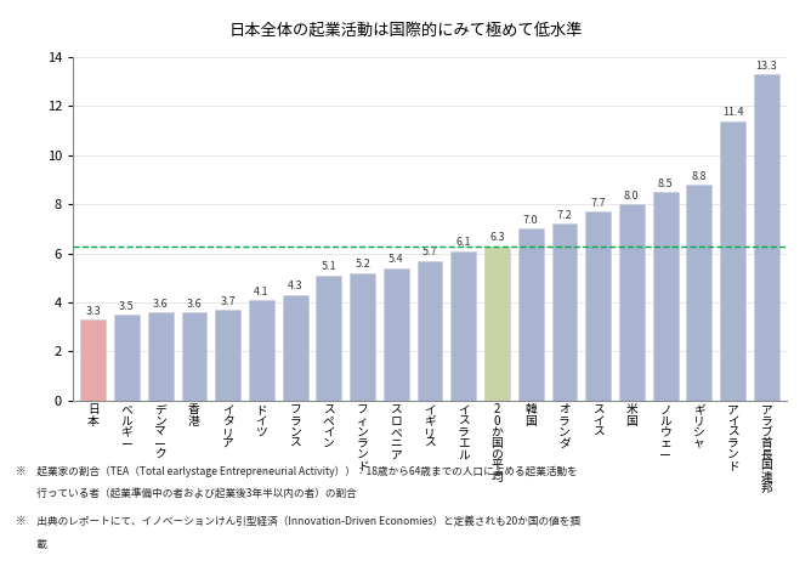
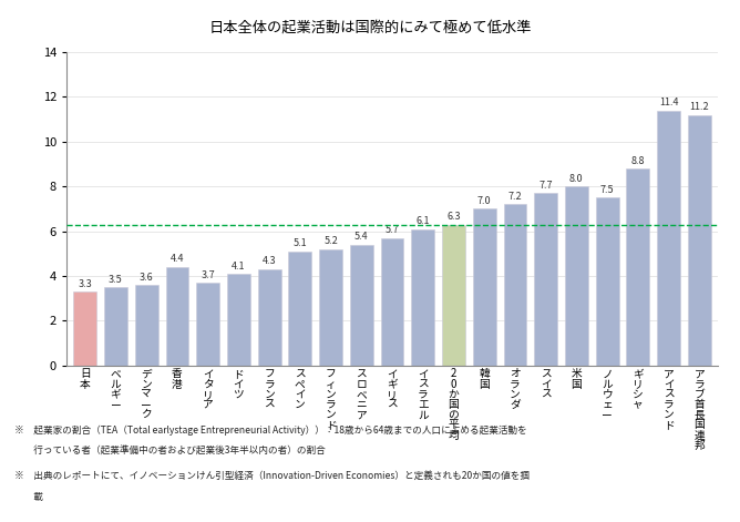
香 港: 3.6 -> 4.4
ノ ル ウ ェ ー: 8.5 -> 7.5
ア ラ ブ 首 長 国 連 邦: 13.3 -> 11.2
